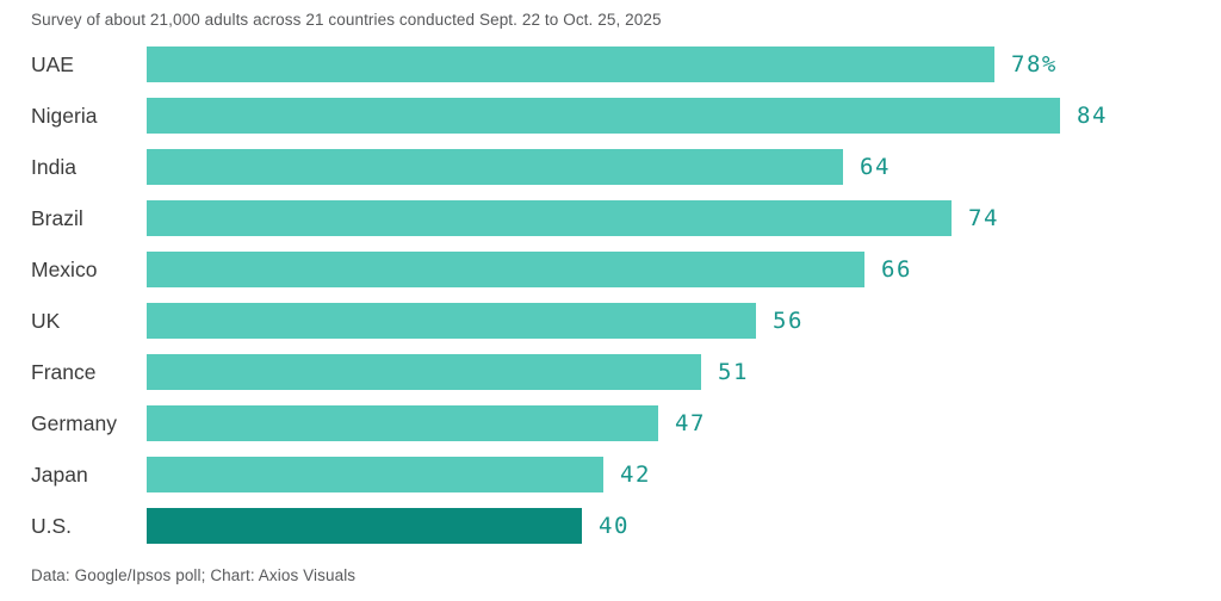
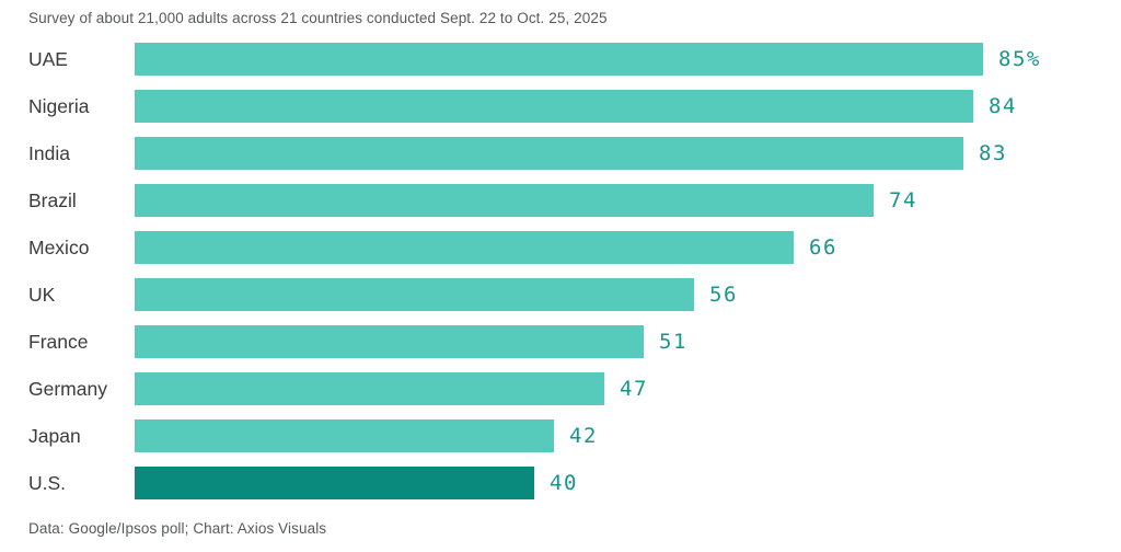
UAE: 78% -> 85%
India: 64 -> 83
